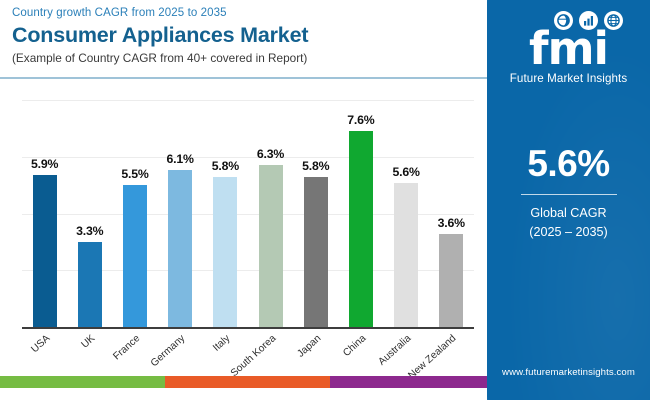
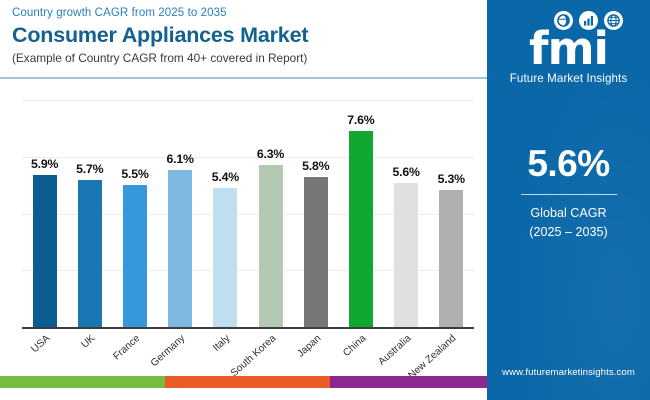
UK: 3.3% -> 5.7%
Italy: 5.8% -> 5.4%
New Zealand: 3.6% -> 5.3%
